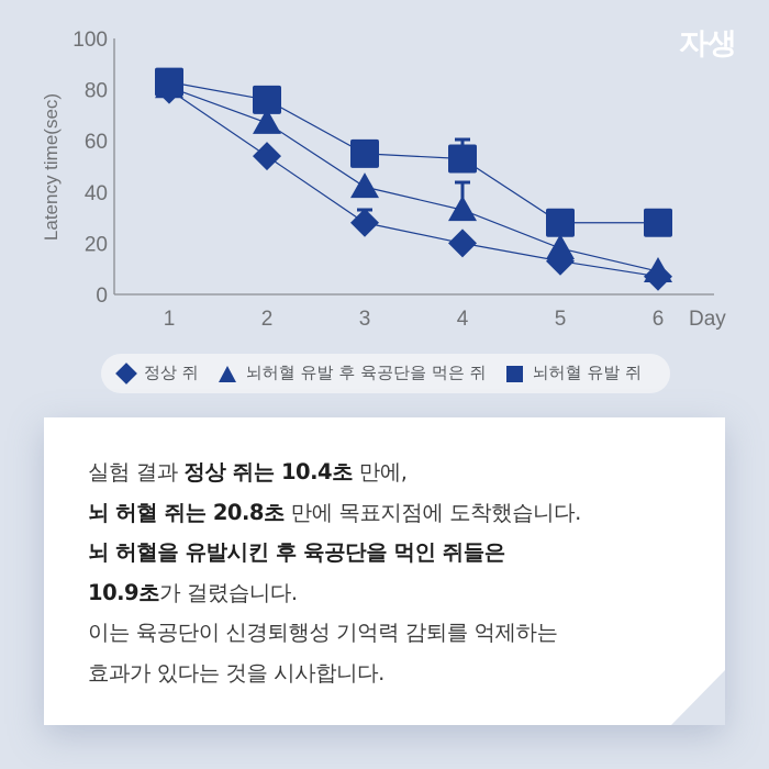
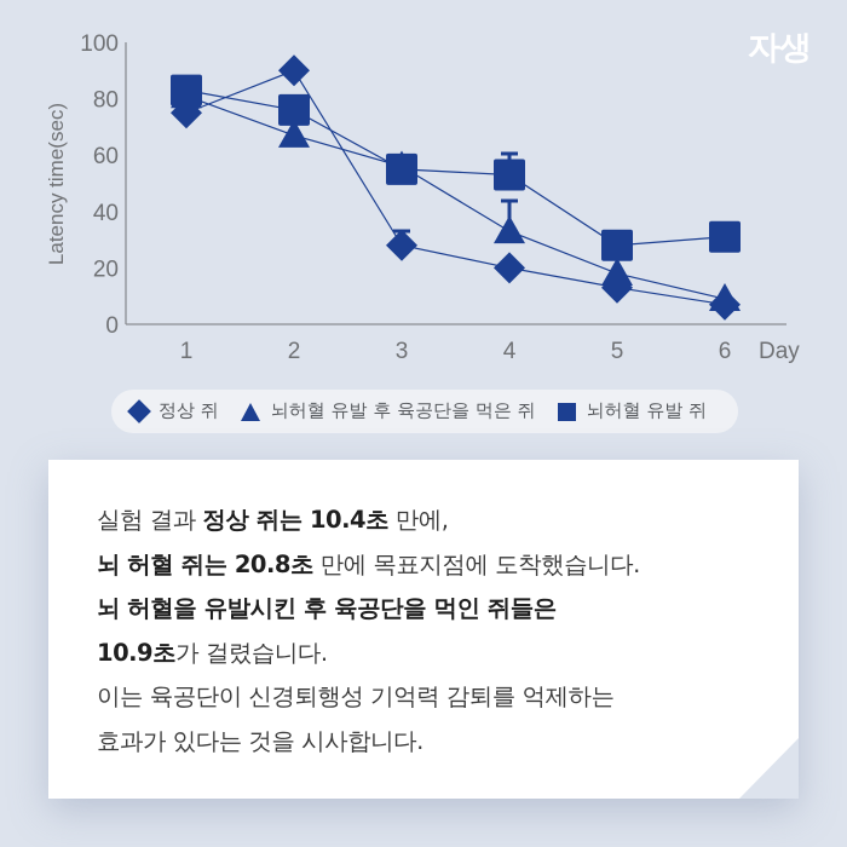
정상 쥐/1: 80 -> 75
정상 쥐/2: 54 -> 90
뇌허혈 유발 후 육공단을 먹은 쥐/3: 42 -> 56
뇌허혈 유발 쥐/6: 28 -> 31
